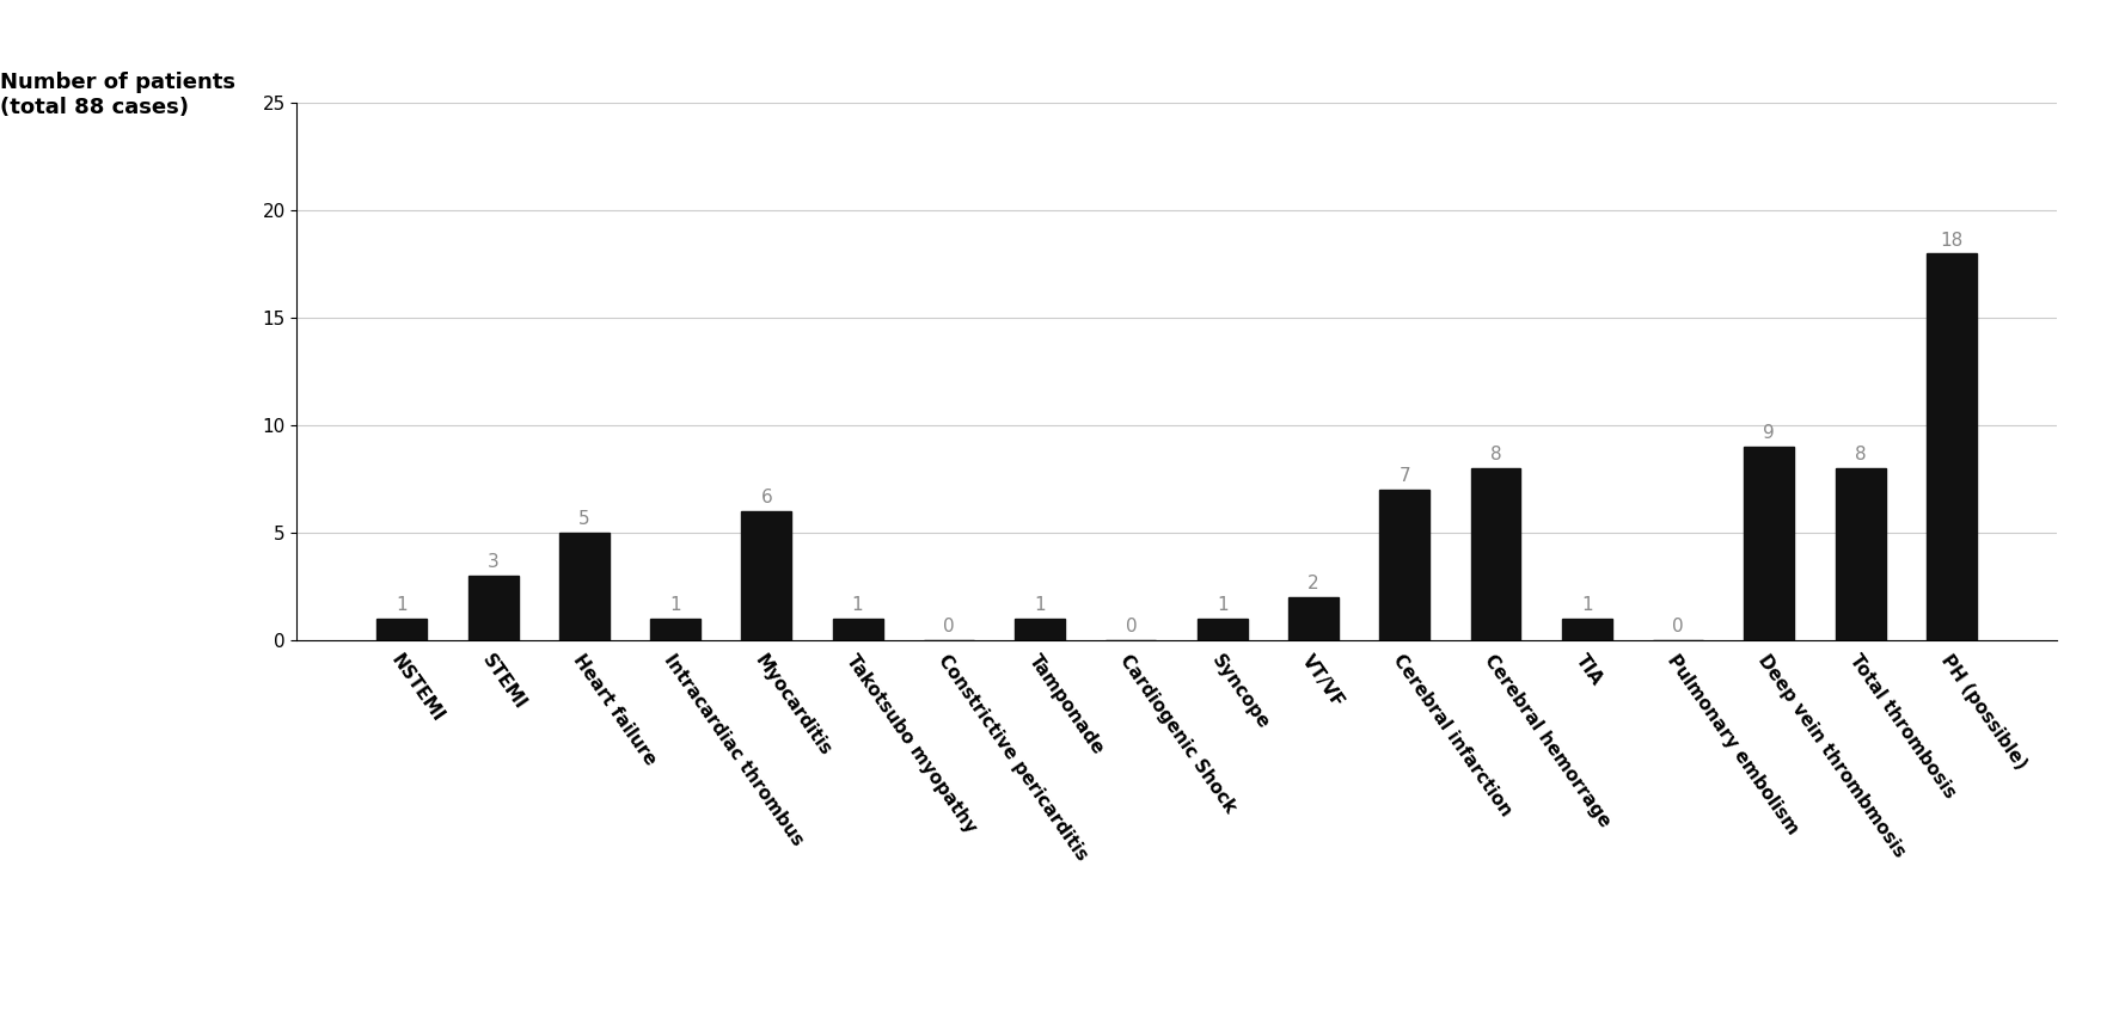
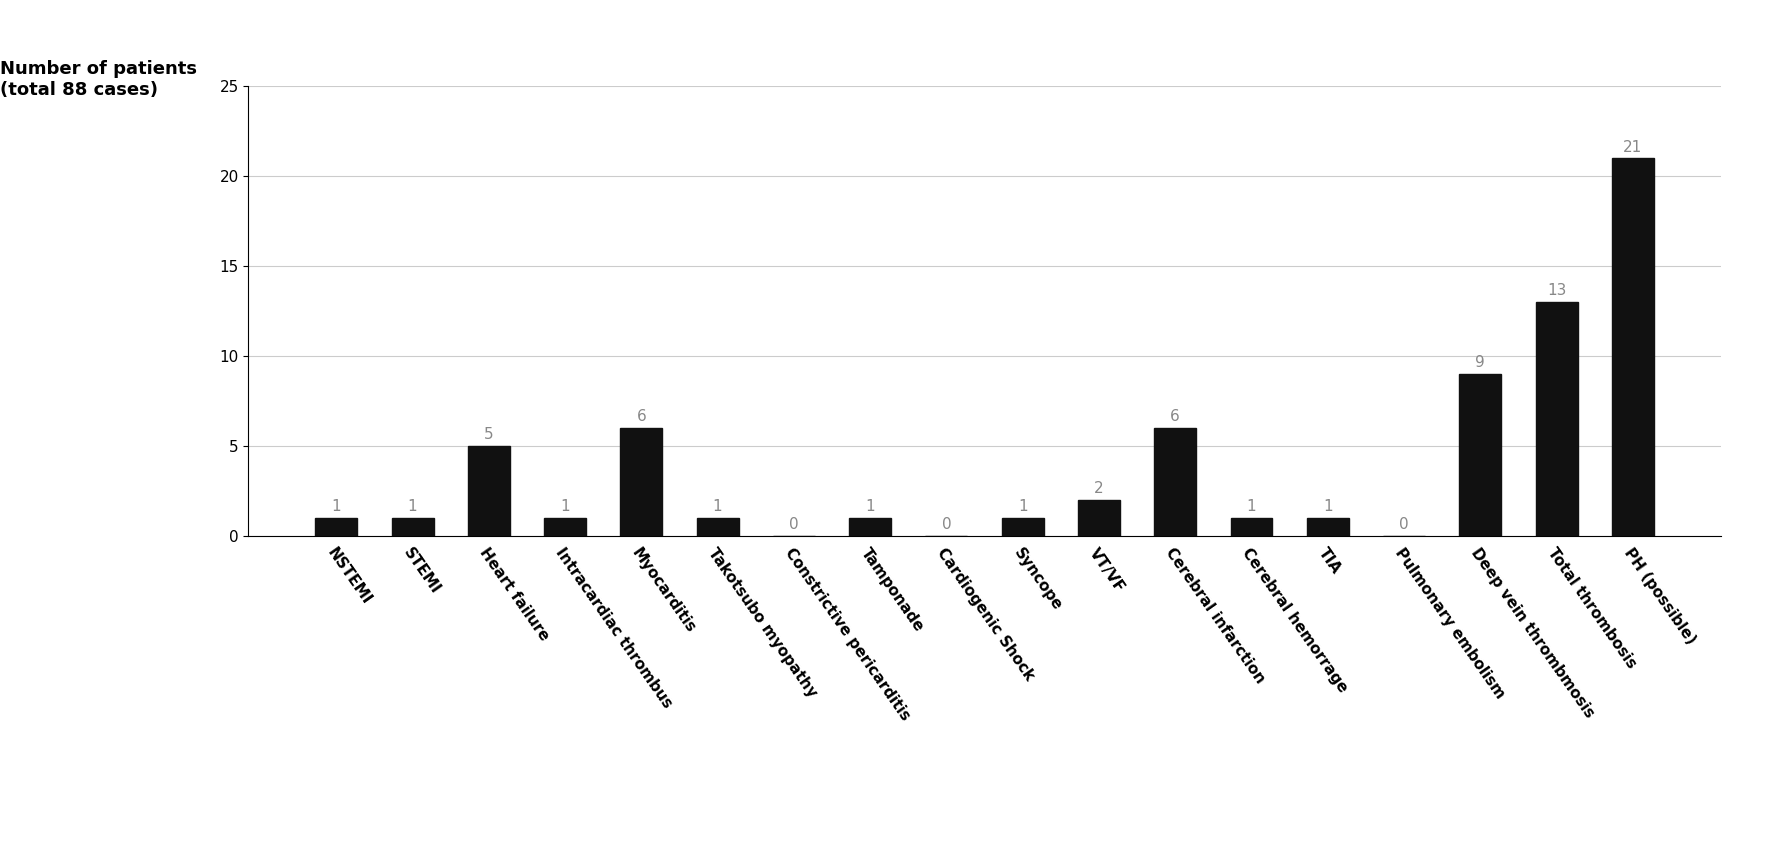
STEMI: 3 -> 1
Cerebral infarction: 7 -> 6
Cerebral hemorrage: 8 -> 1
Total thrombosis: 8 -> 13
PH (possible): 18 -> 21
